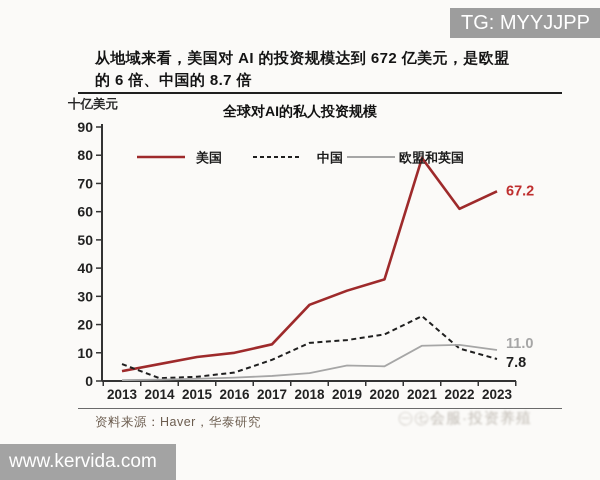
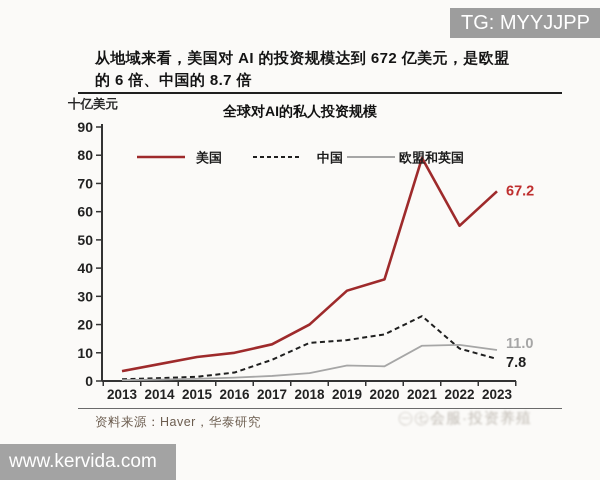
中国/2013: 6 -> 1
美国/2018: 27 -> 20
美国/2022: 61 -> 55
